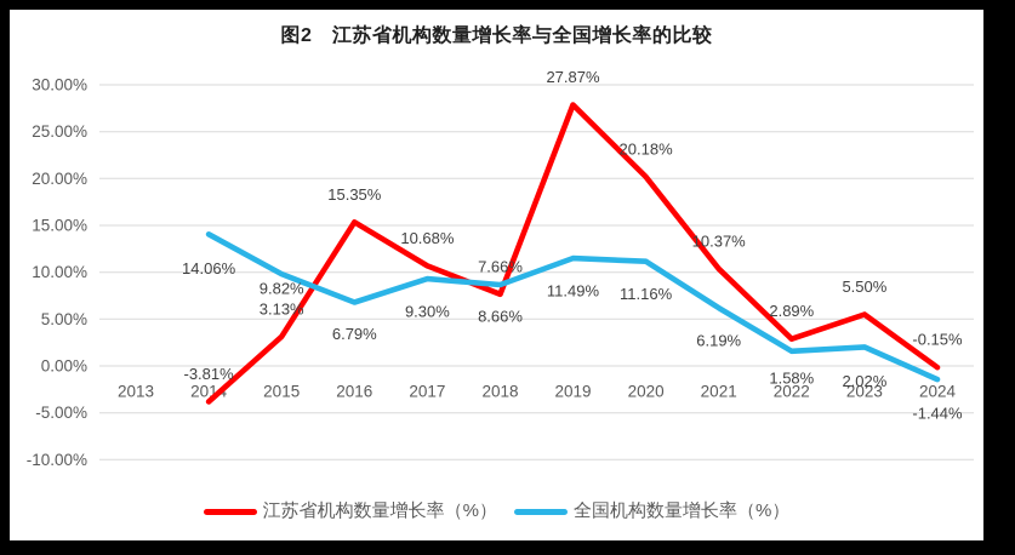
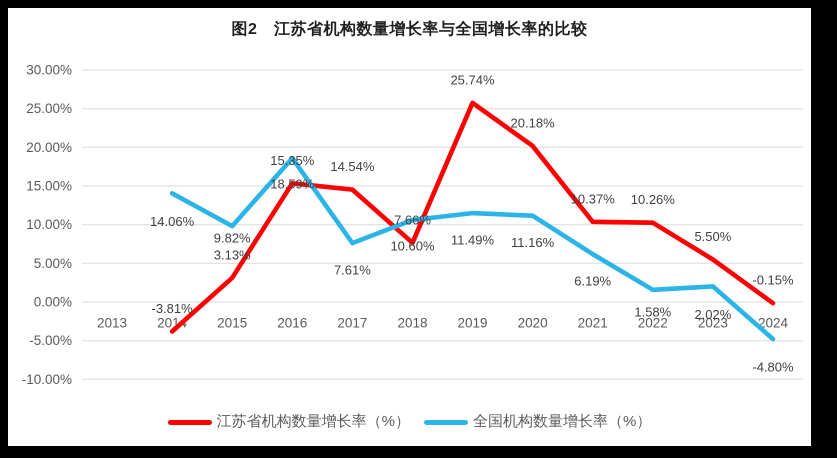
全国机构数量增长率（%）/2016: 6.79% -> 18.59%
江苏省机构数量增长率（%）/2017: 10.68% -> 14.54%
全国机构数量增长率（%）/2017: 9.30% -> 7.61%
全国机构数量增长率（%）/2018: 8.66% -> 10.60%
江苏省机构数量增长率（%）/2019: 27.87% -> 25.74%
江苏省机构数量增长率（%）/2022: 2.89% -> 10.26%
全国机构数量增长率（%）/2024: -1.44% -> -4.80%
